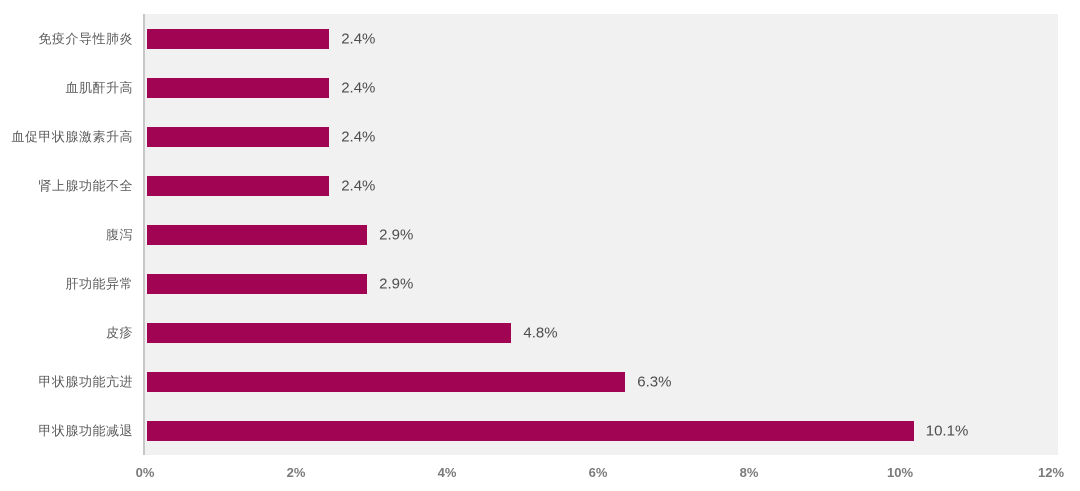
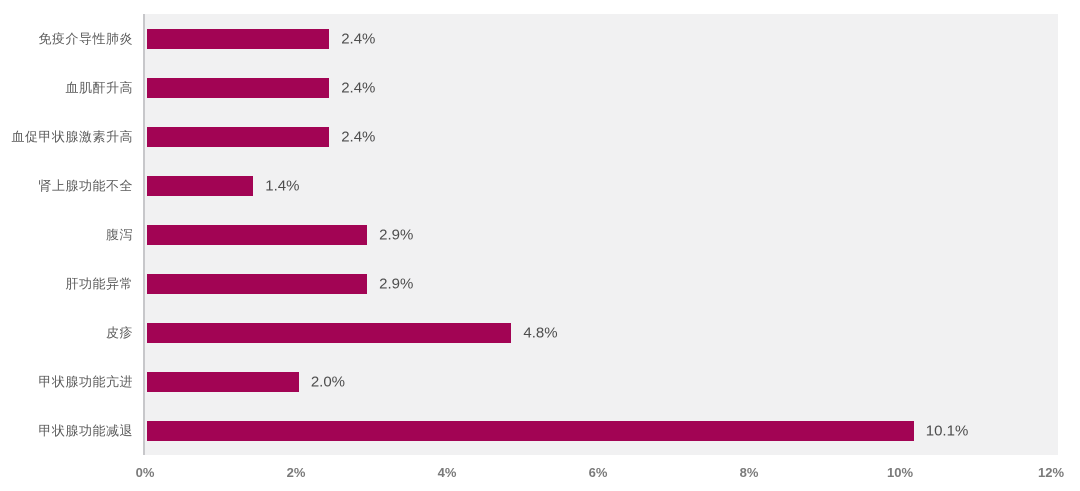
肾上腺功能不全: 2.4% -> 1.4%
甲状腺功能亢进: 6.3% -> 2.0%
